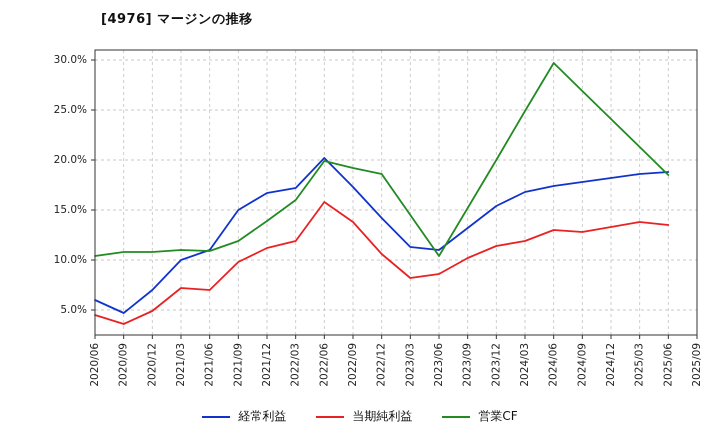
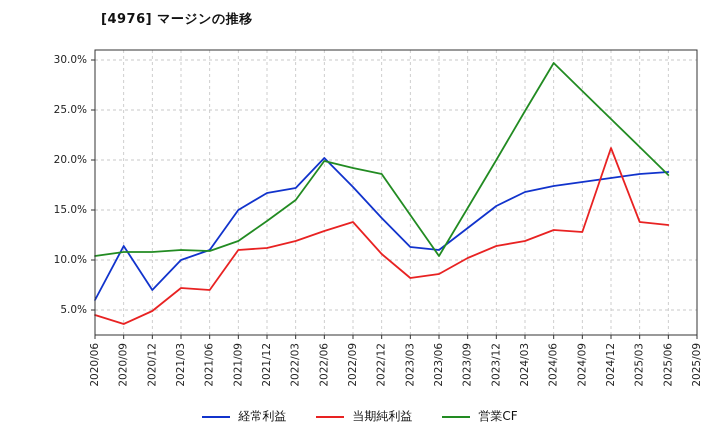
経常利益/2020/09: 4.7% -> 11.4%
当期純利益/2021/09: 9.8% -> 11.0%
当期純利益/2022/06: 15.8% -> 12.9%
当期純利益/2024/12: 13.3% -> 21.2%
